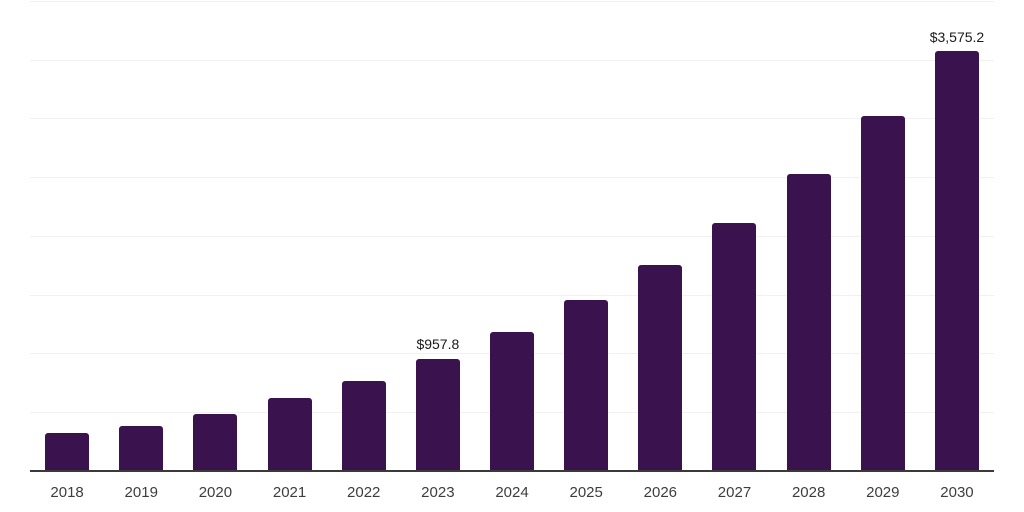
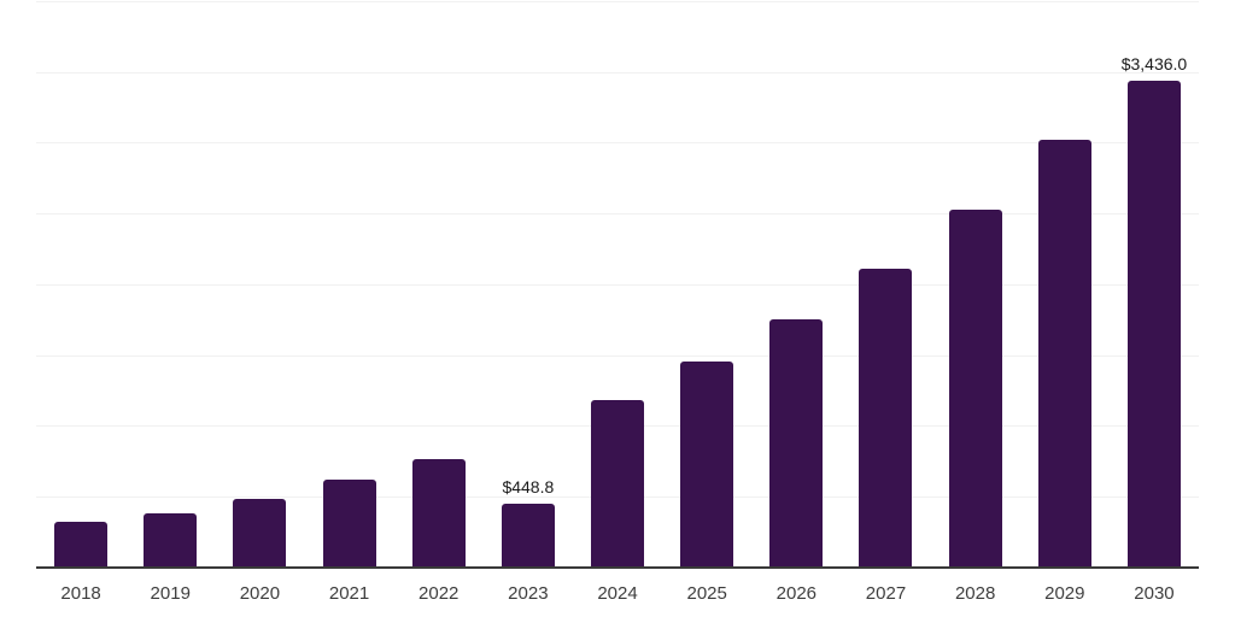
2023: $957.8 -> $448.8
2030: $3,575.2 -> $3,436.0
